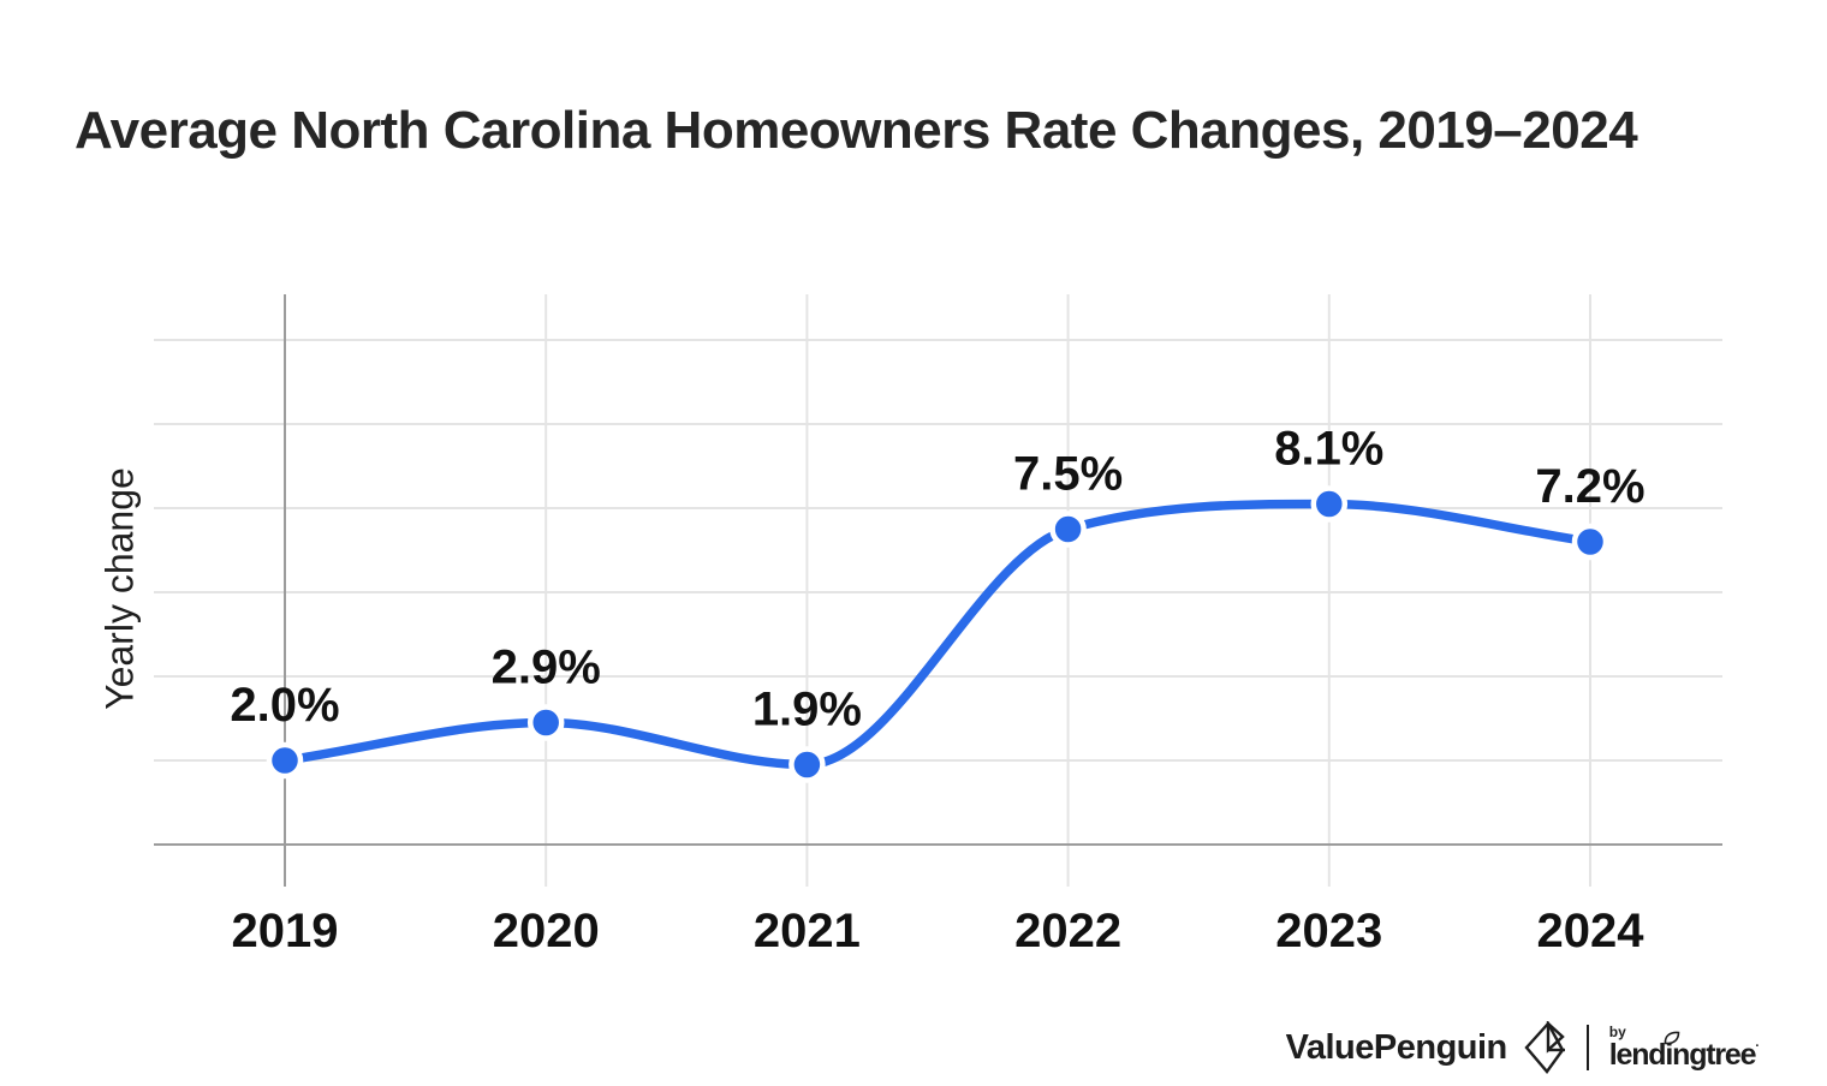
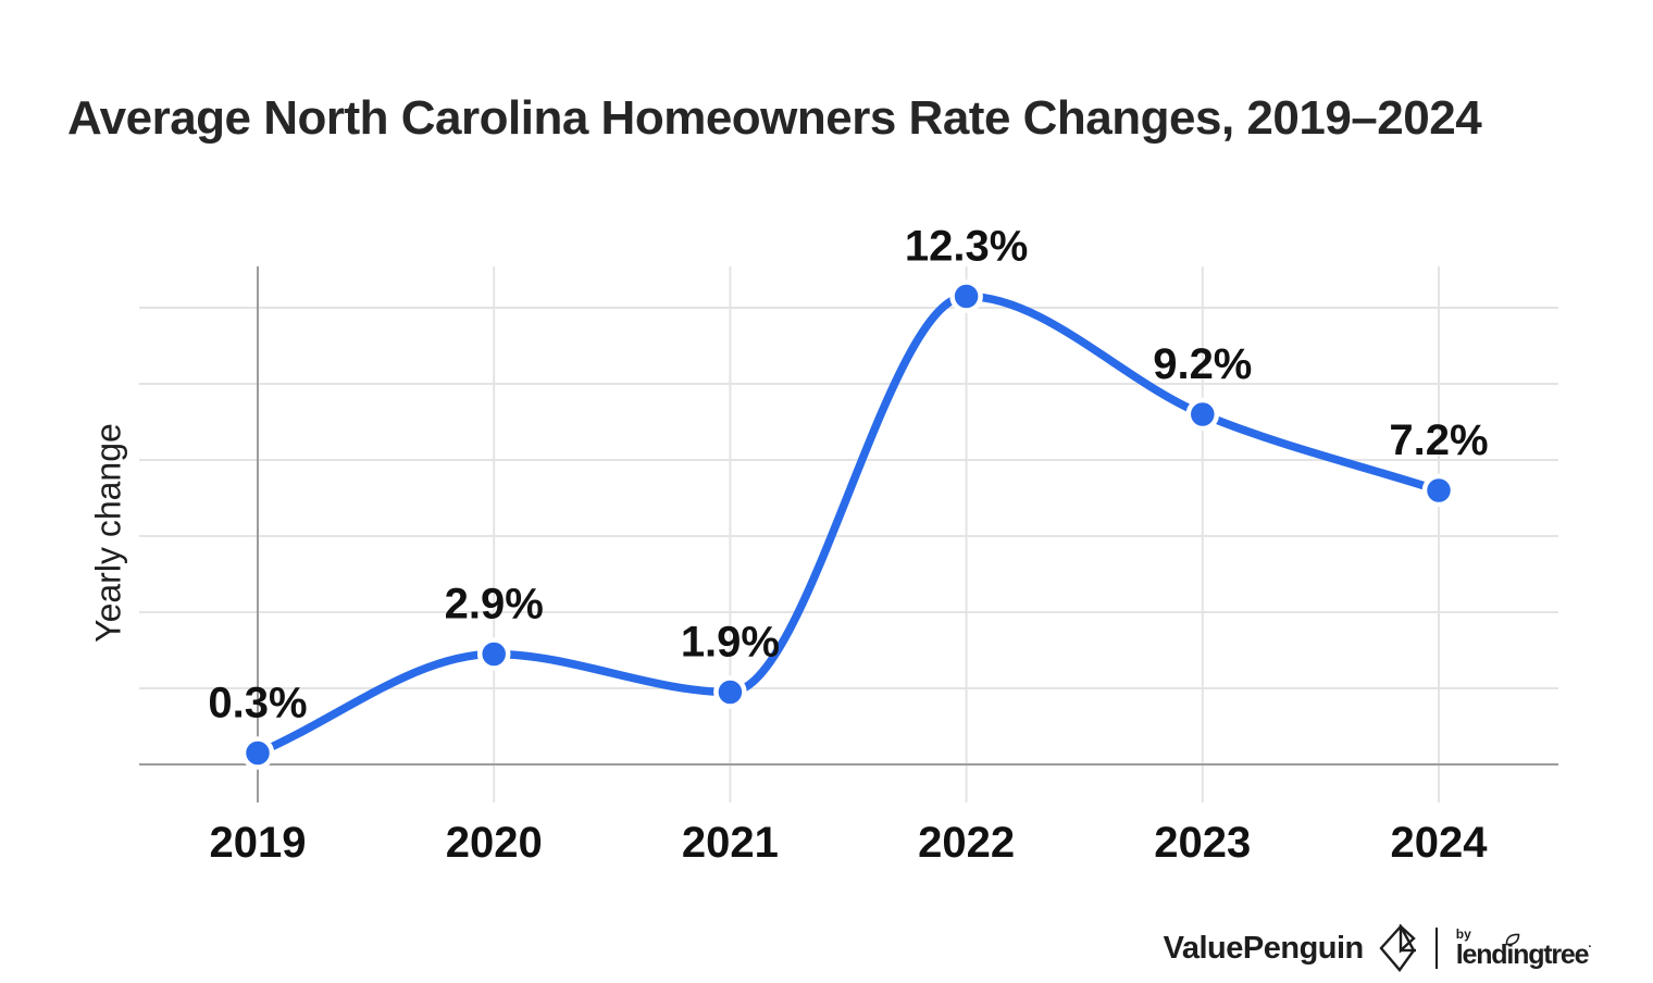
2019: 2.0% -> 0.3%
2022: 7.5% -> 12.3%
2023: 8.1% -> 9.2%
